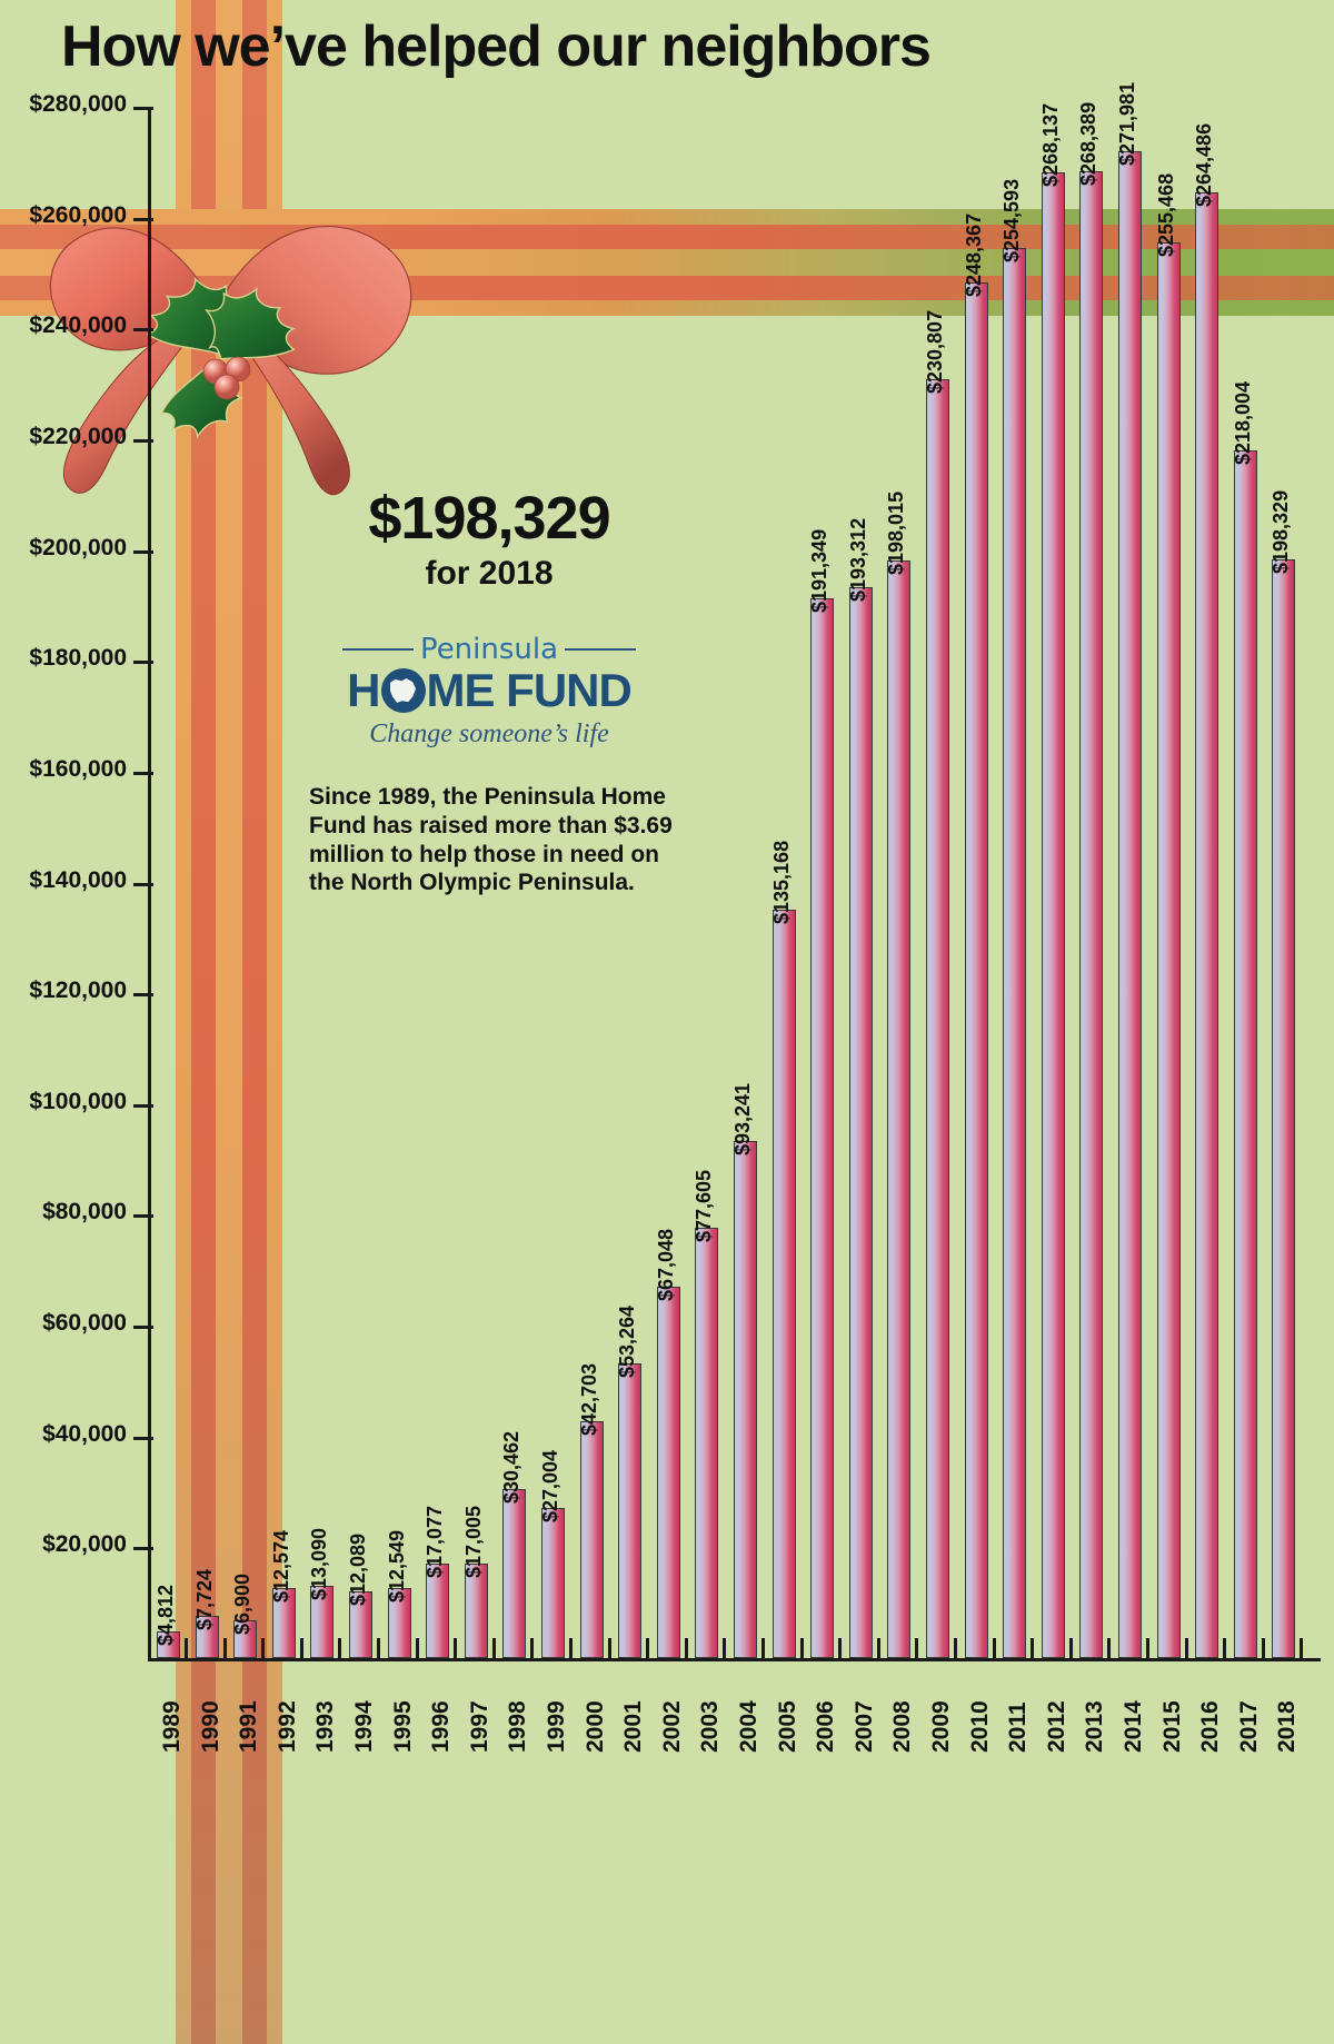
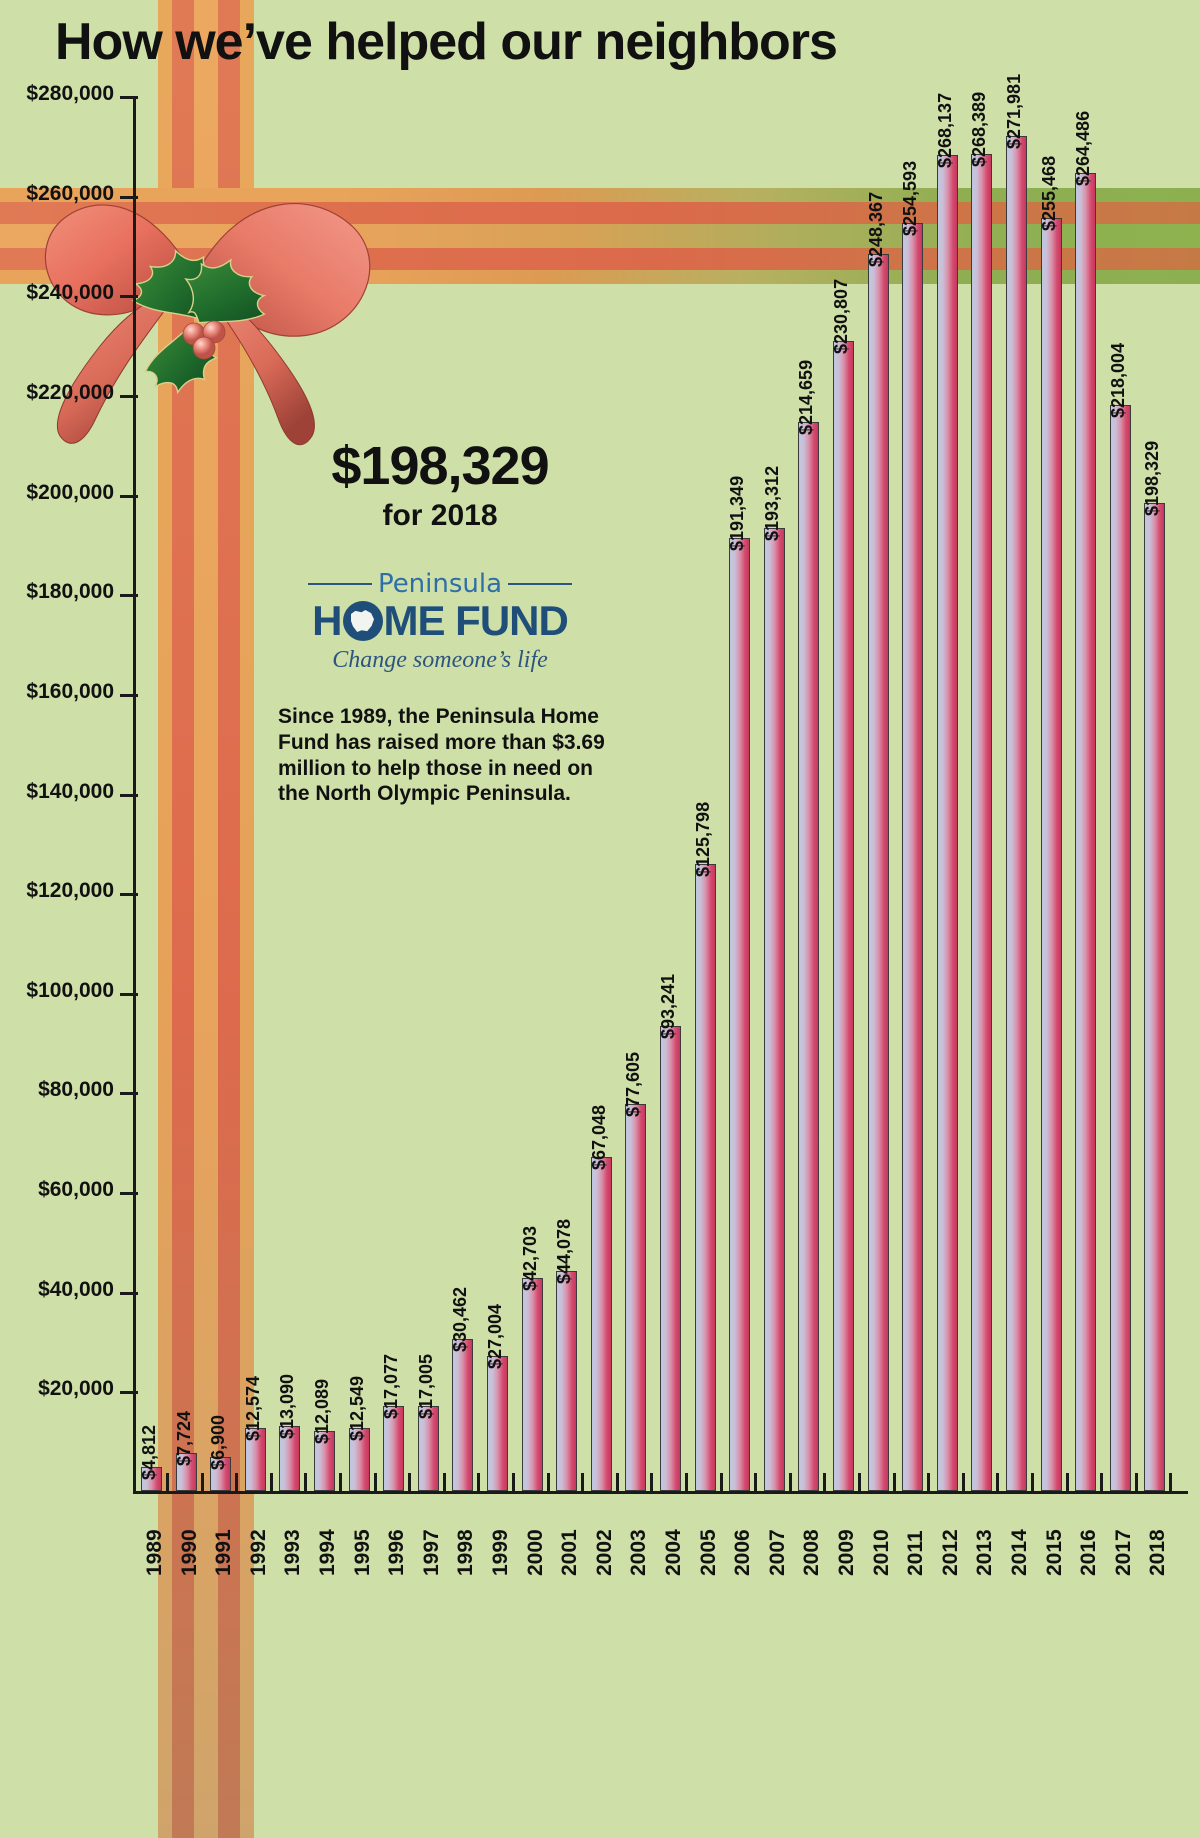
2001: $53,264 -> $44,078
2005: $135,168 -> $125,798
2008: $198,015 -> $214,659
